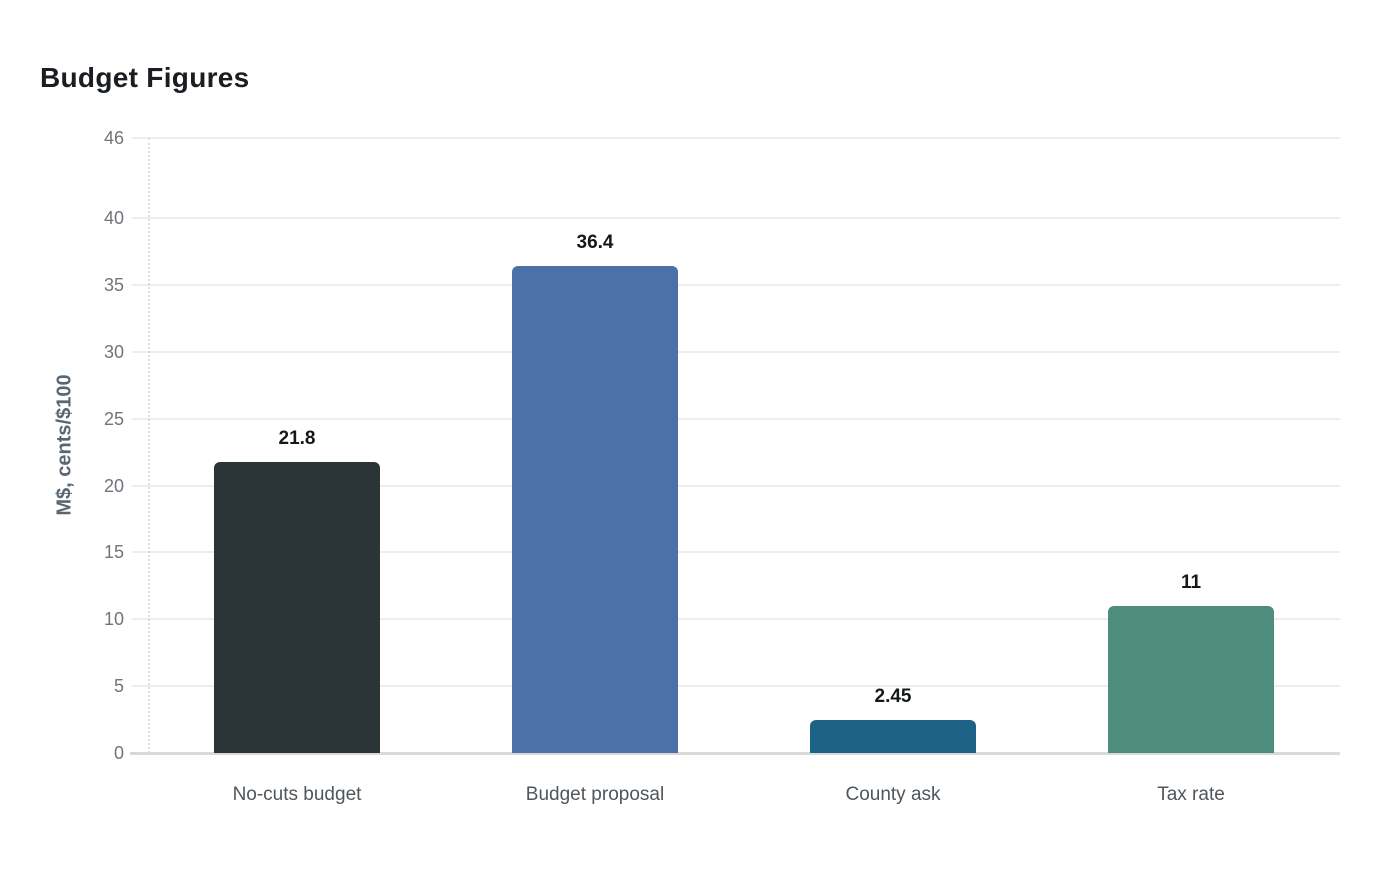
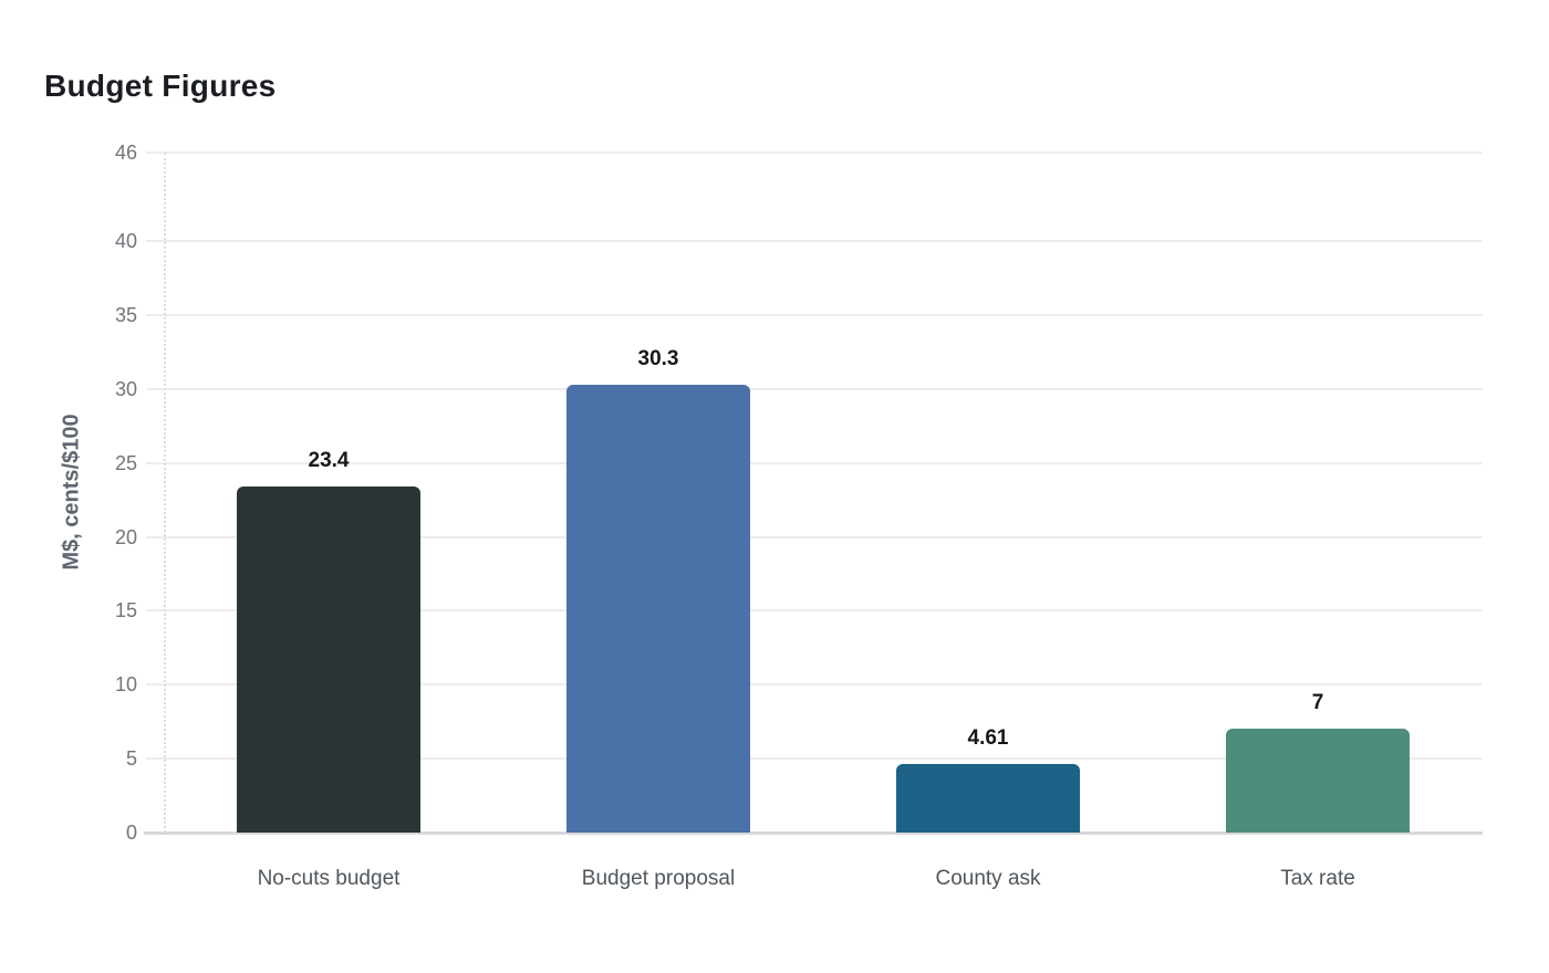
No-cuts budget: 21.8 -> 23.4
Budget proposal: 36.4 -> 30.3
County ask: 2.45 -> 4.61
Tax rate: 11 -> 7
